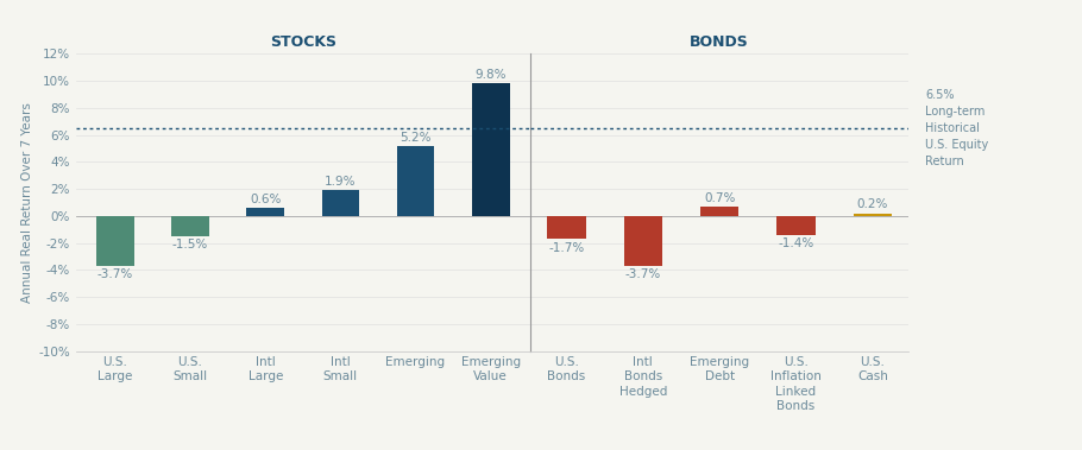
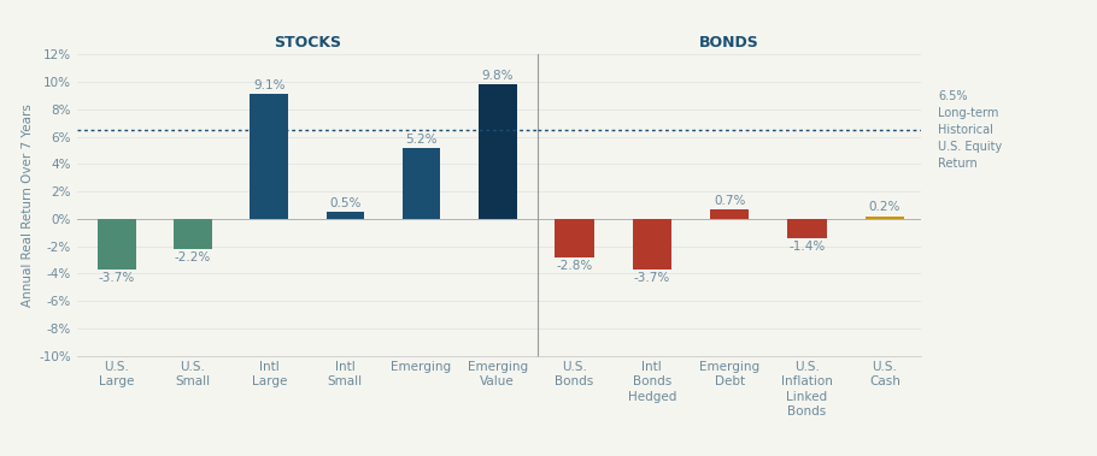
STOCKS/U.S. Small: -1.5% -> -2.2%
STOCKS/Intl Large: 0.6% -> 9.1%
STOCKS/Intl Small: 1.9% -> 0.5%
BONDS/U.S. Bonds: -1.7% -> -2.8%
